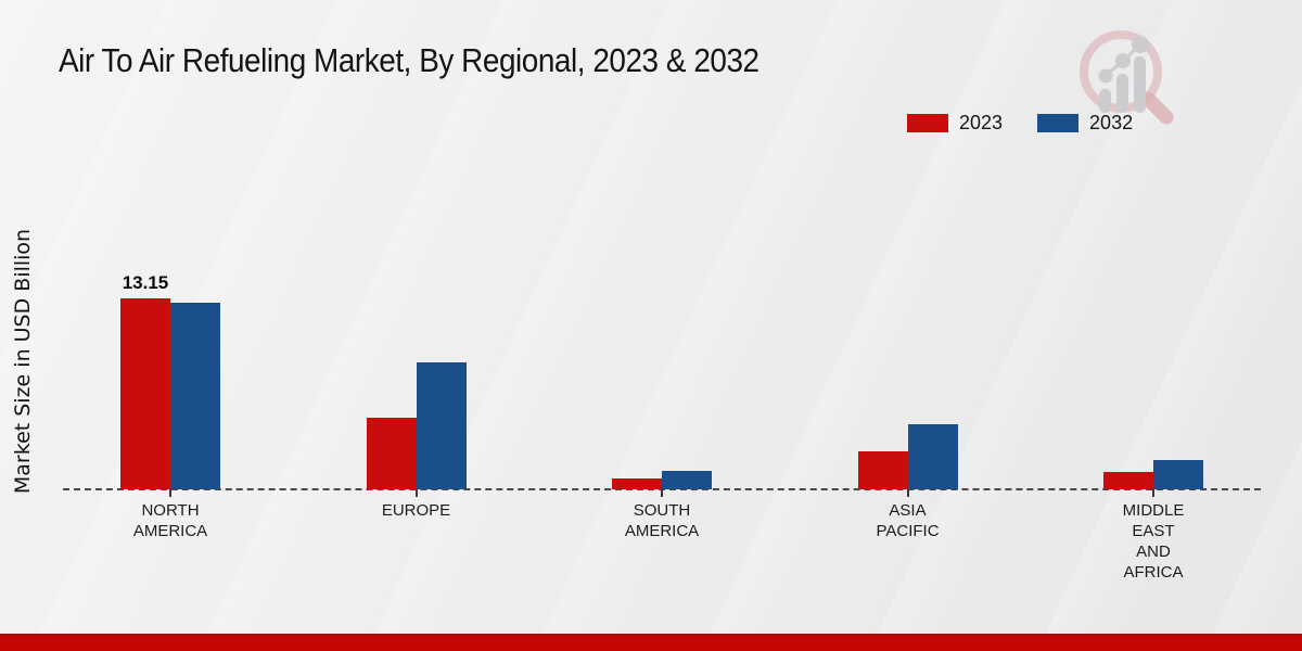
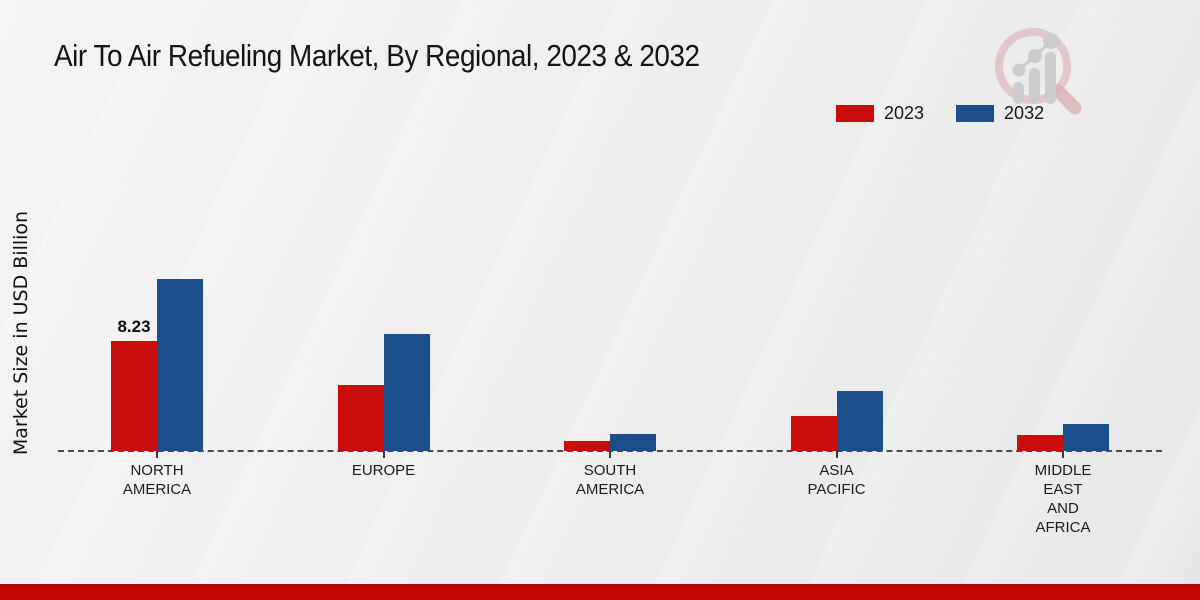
2023/NORTH AMERICA: 13.15 -> 8.23
